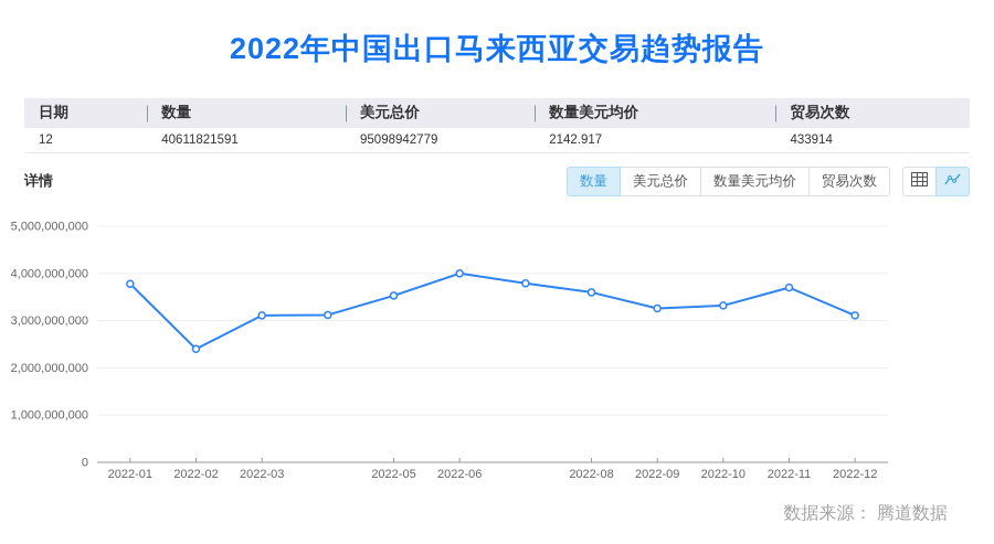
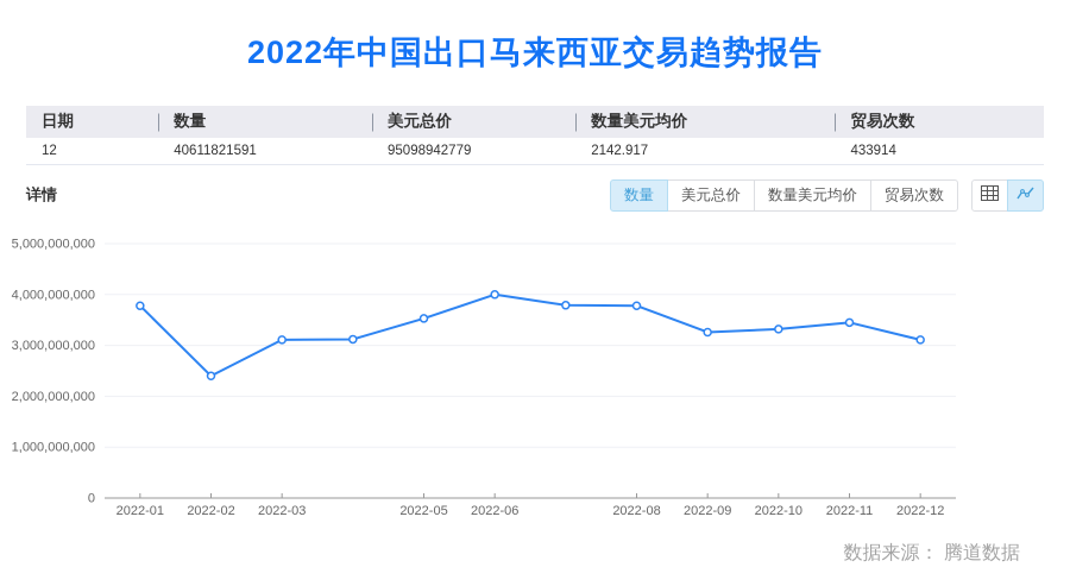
2022-08: 3600000000 -> 3800000000
2022-11: 3700000000 -> 3400000000
